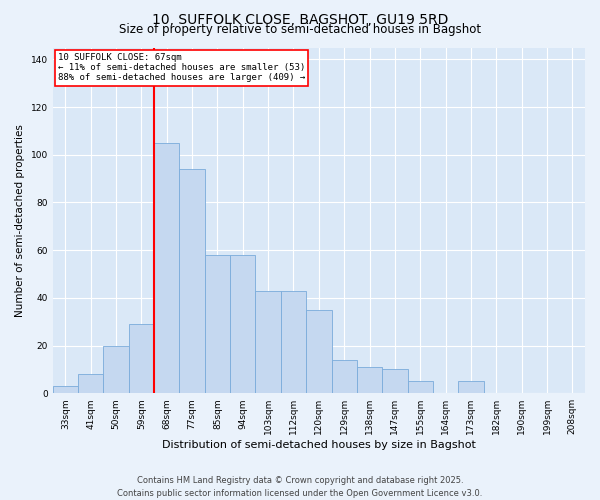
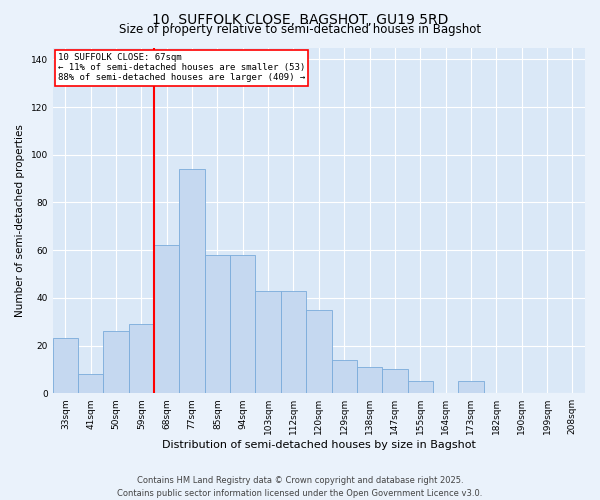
33sqm: 3 -> 23
50sqm: 20 -> 26
68sqm: 105 -> 62
